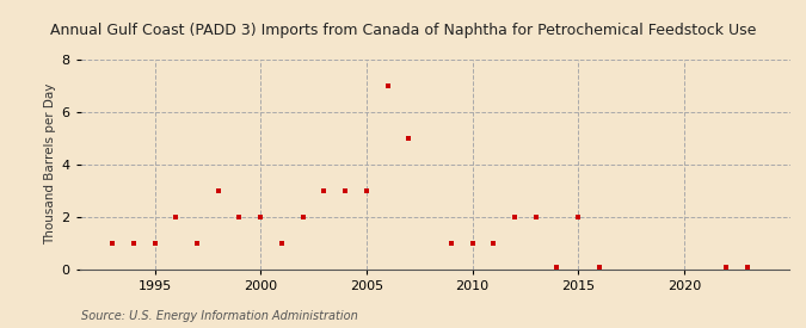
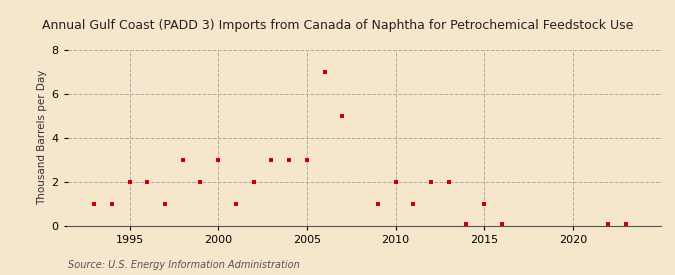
1995: 1.00 -> 2.00
2000: 2.00 -> 3.00
2010: 1.00 -> 2.00
2015: 2.00 -> 1.00
